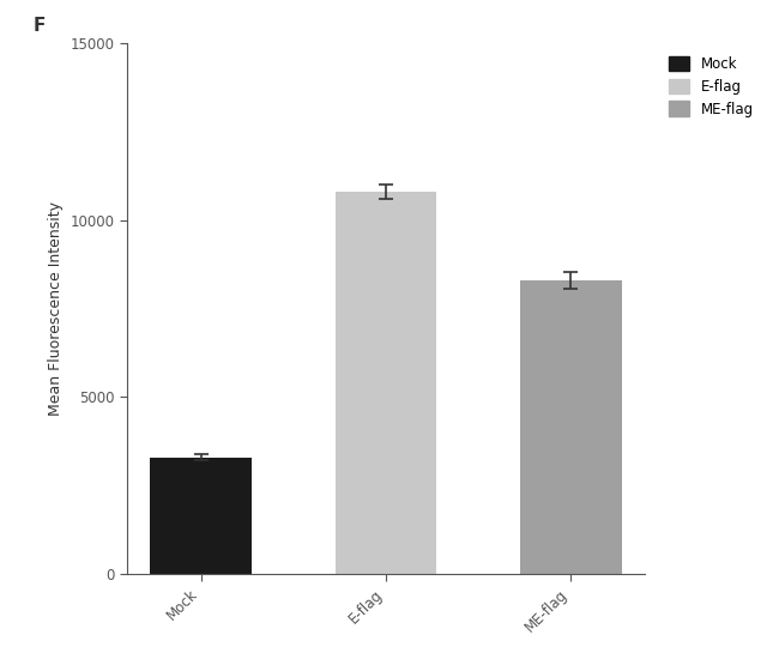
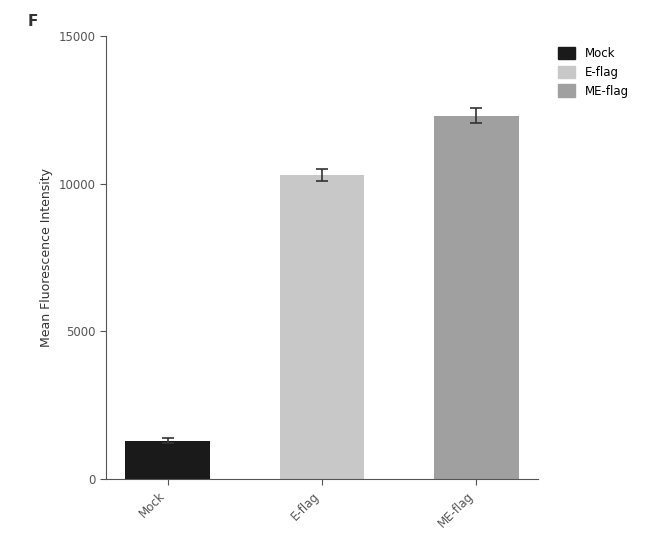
Mock: 3300 -> 1300
E-flag: 10800 -> 10300
ME-flag: 8300 -> 12300
